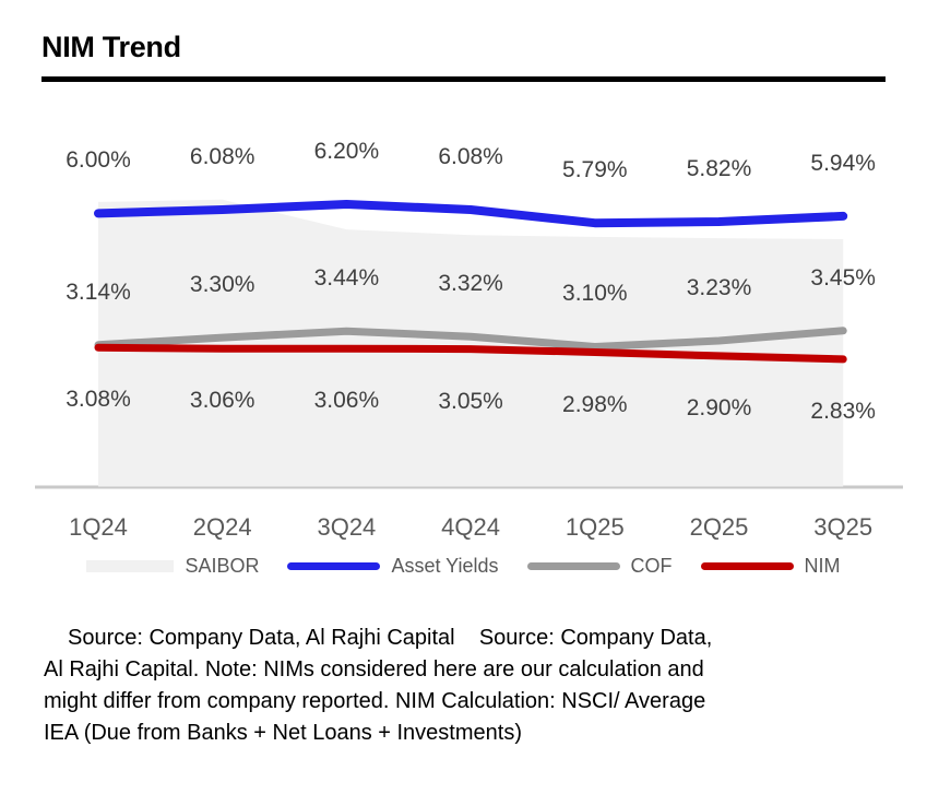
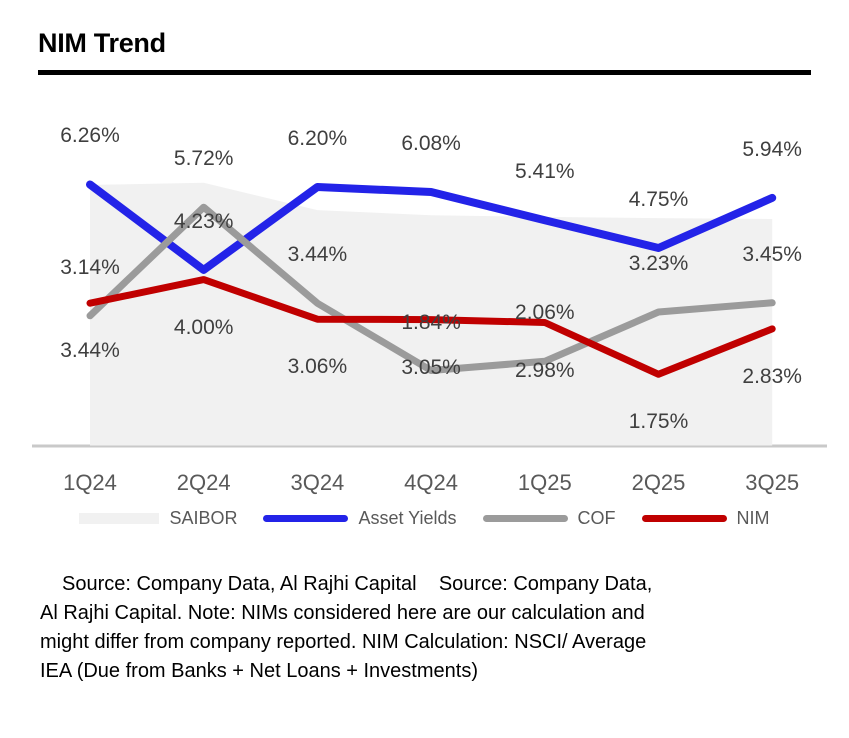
Asset Yields/1Q24: 6.00% -> 6.26%
NIM/1Q24: 3.08% -> 3.44%
Asset Yields/2Q24: 6.08% -> 4.23%
COF/2Q24: 3.30% -> 5.72%
NIM/2Q24: 3.06% -> 4.00%
COF/4Q24: 3.32% -> 1.84%
Asset Yields/1Q25: 5.79% -> 5.41%
COF/1Q25: 3.10% -> 2.06%
Asset Yields/2Q25: 5.82% -> 4.75%
NIM/2Q25: 2.90% -> 1.75%
